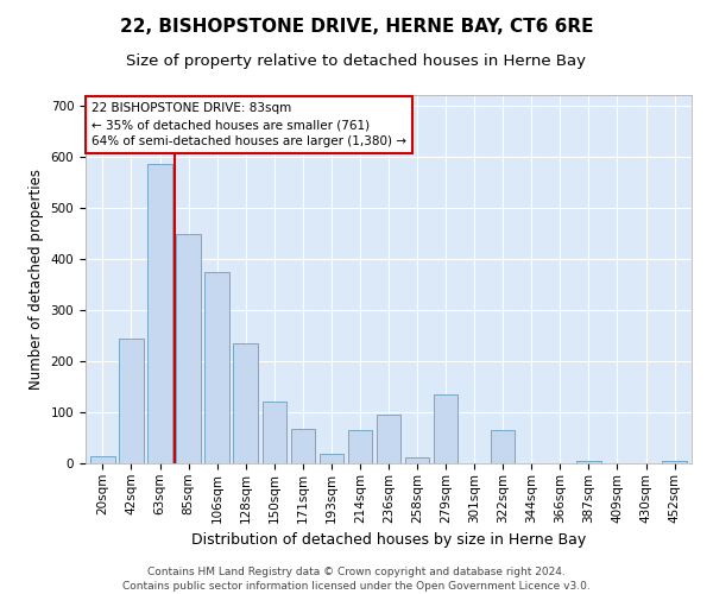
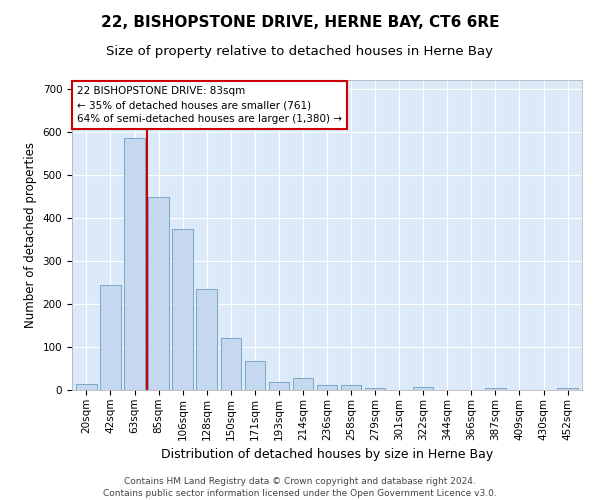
214sqm: 65 -> 28
236sqm: 95 -> 12
279sqm: 135 -> 5
322sqm: 65 -> 8
